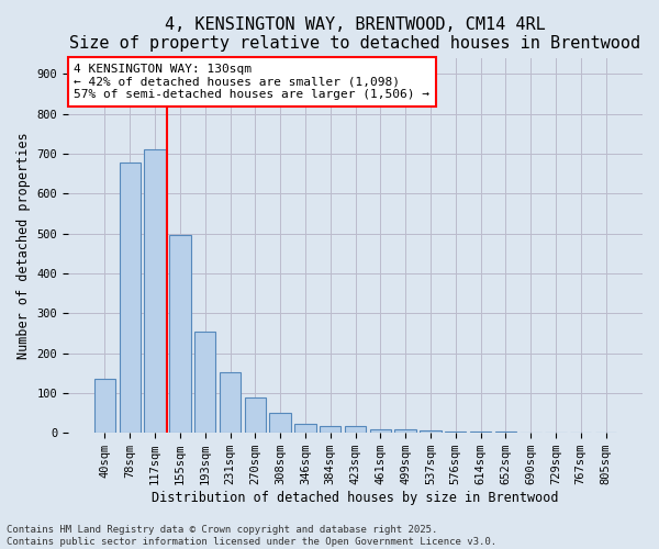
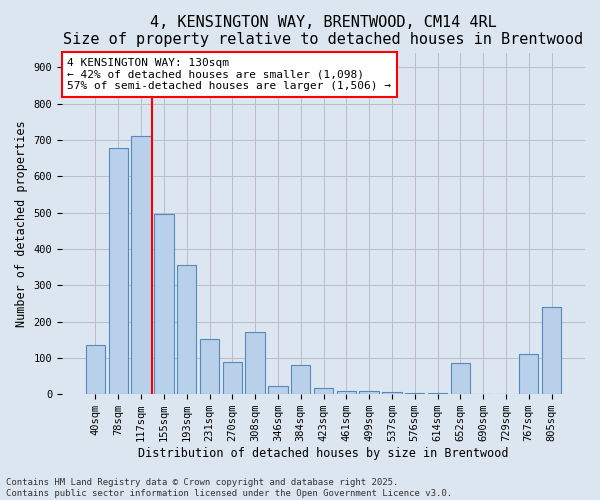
193sqm: 255 -> 355
308sqm: 50 -> 170
384sqm: 18 -> 80
652sqm: 2 -> 85
767sqm: 1 -> 110
805sqm: 1 -> 240
